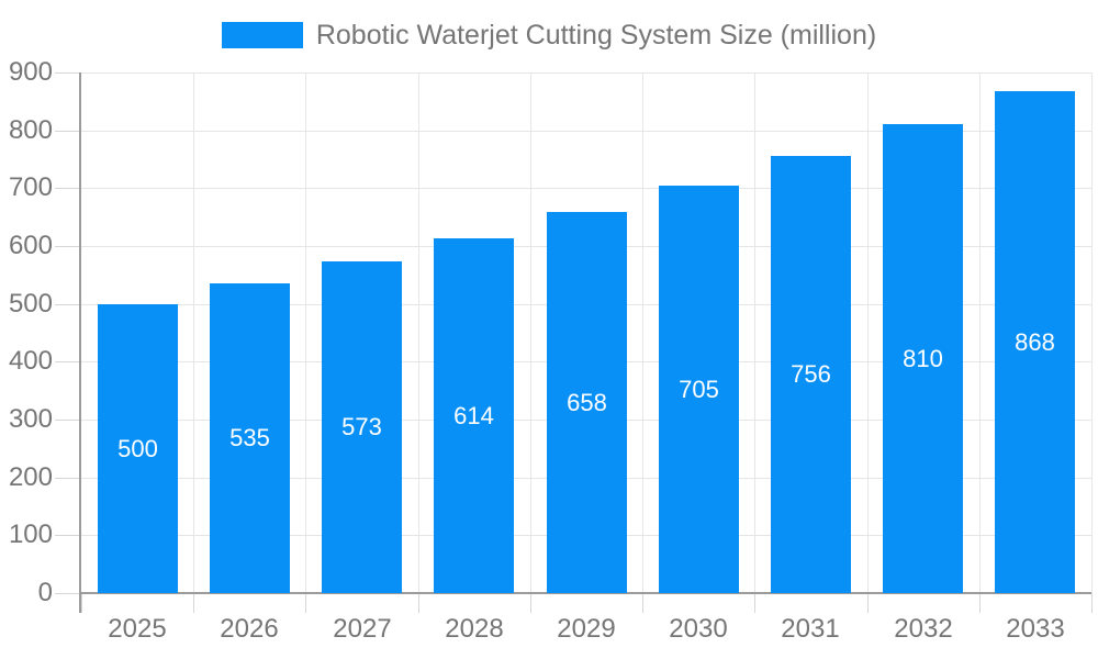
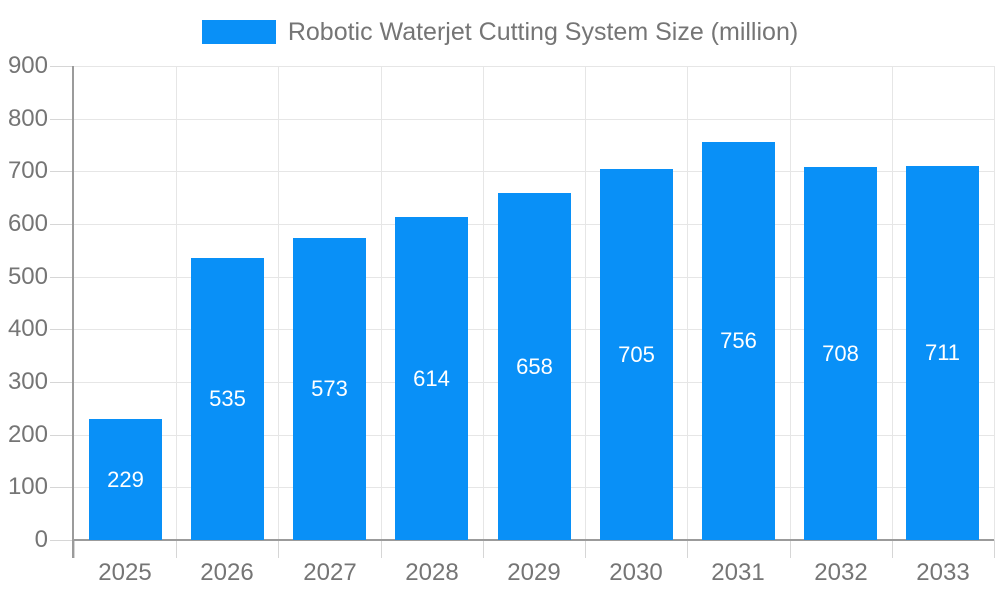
2025: 500 -> 229
2032: 810 -> 708
2033: 868 -> 711
